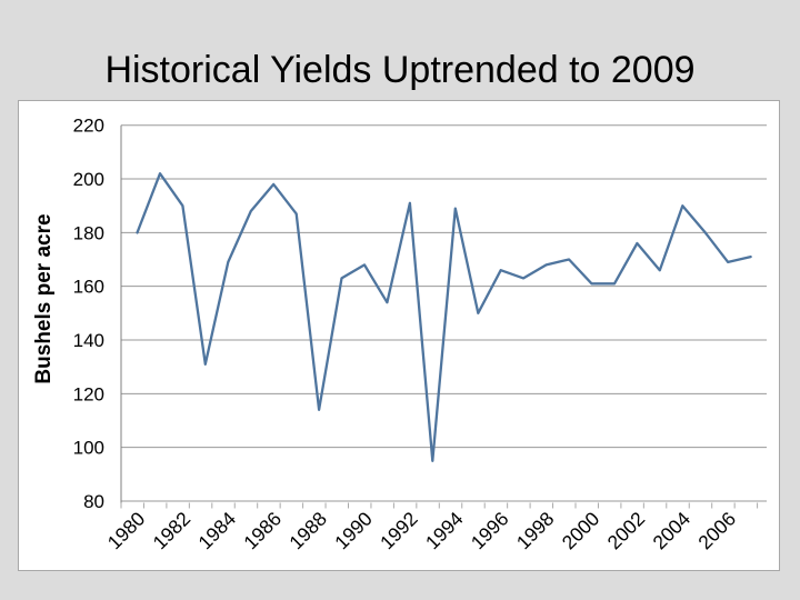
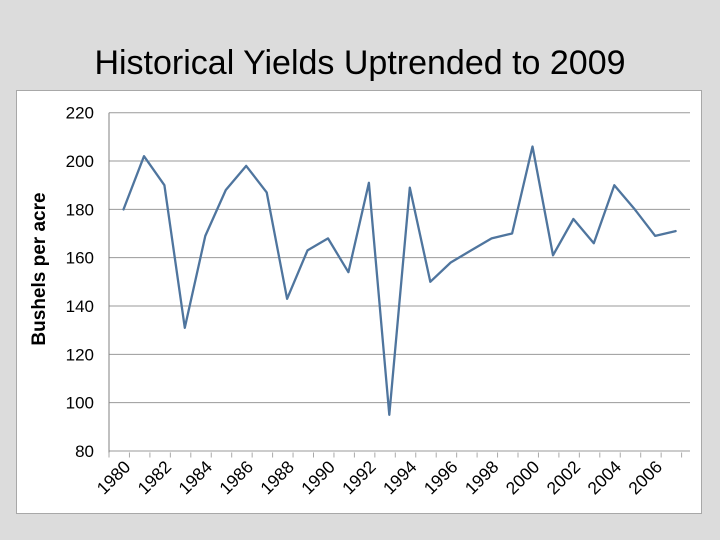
1988: 114 -> 143
1996: 166 -> 158
2000: 161 -> 206
